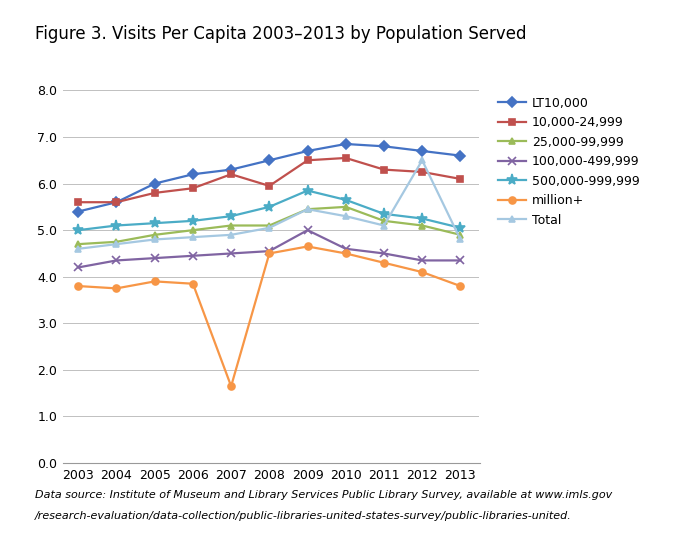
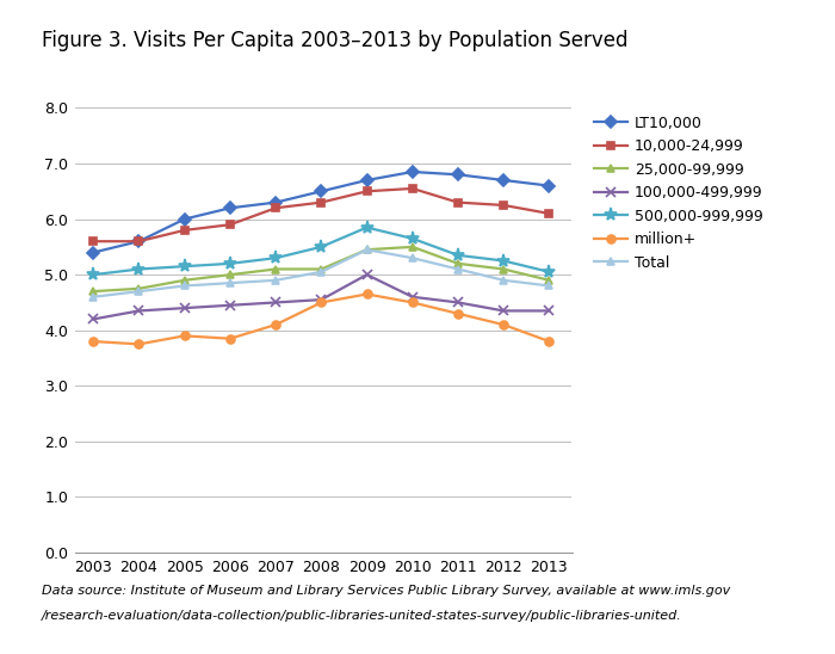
million+/2007: 1.65 -> 4.10
10,000-24,999/2008: 5.95 -> 6.30
Total/2012: 6.50 -> 4.90
